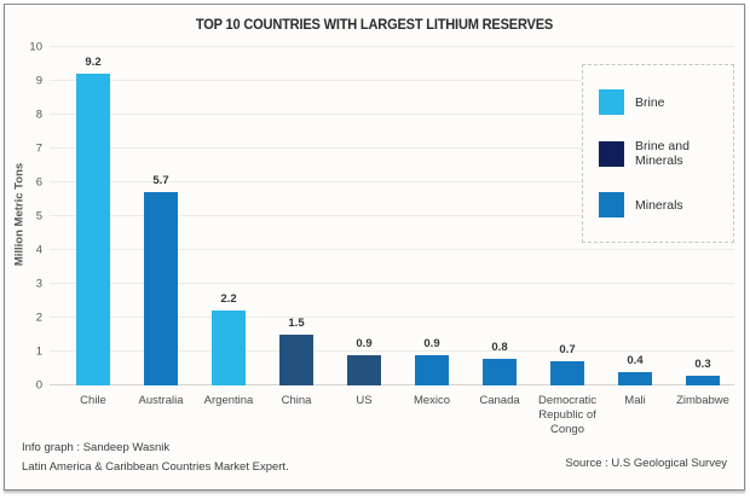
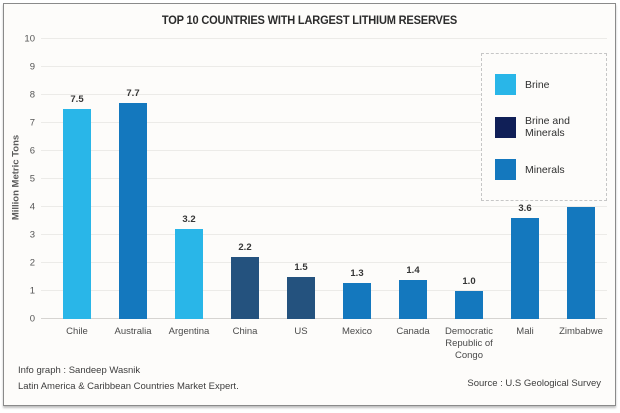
Chile: 9.2 -> 7.5
Australia: 5.7 -> 7.7
Argentina: 2.2 -> 3.2
China: 1.5 -> 2.2
US: 0.9 -> 1.5
Mexico: 0.9 -> 1.3
Canada: 0.8 -> 1.4
Democratic Republic of Congo: 0.7 -> 1.0
Mali: 0.4 -> 3.6
Zimbabwe: 0.3 -> 4.0
